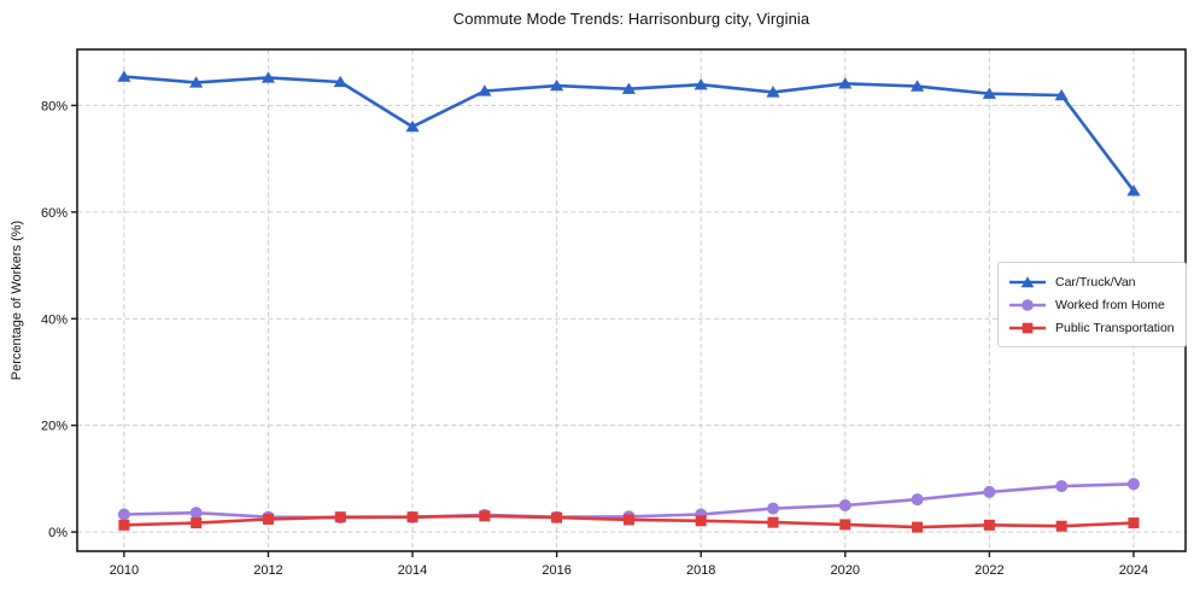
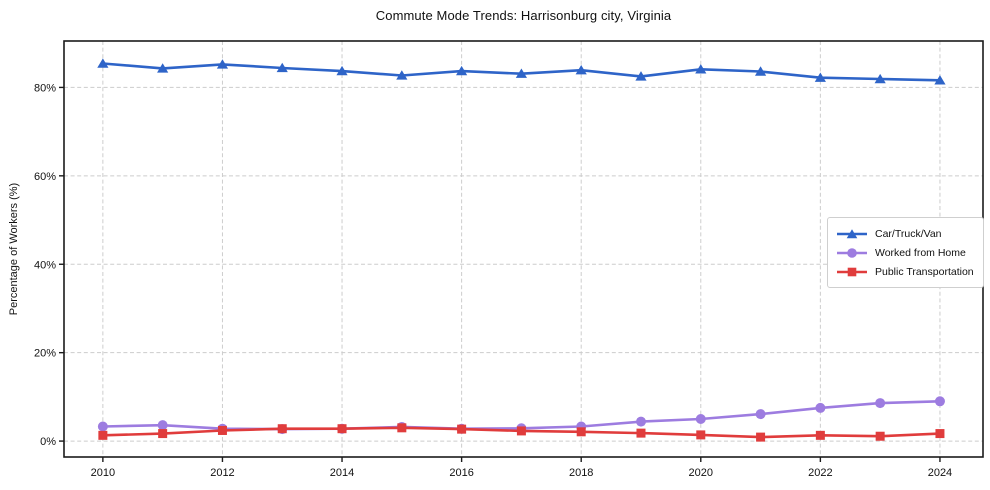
Car/Truck/Van/2014: 76% -> 84%
Car/Truck/Van/2024: 64% -> 82%
